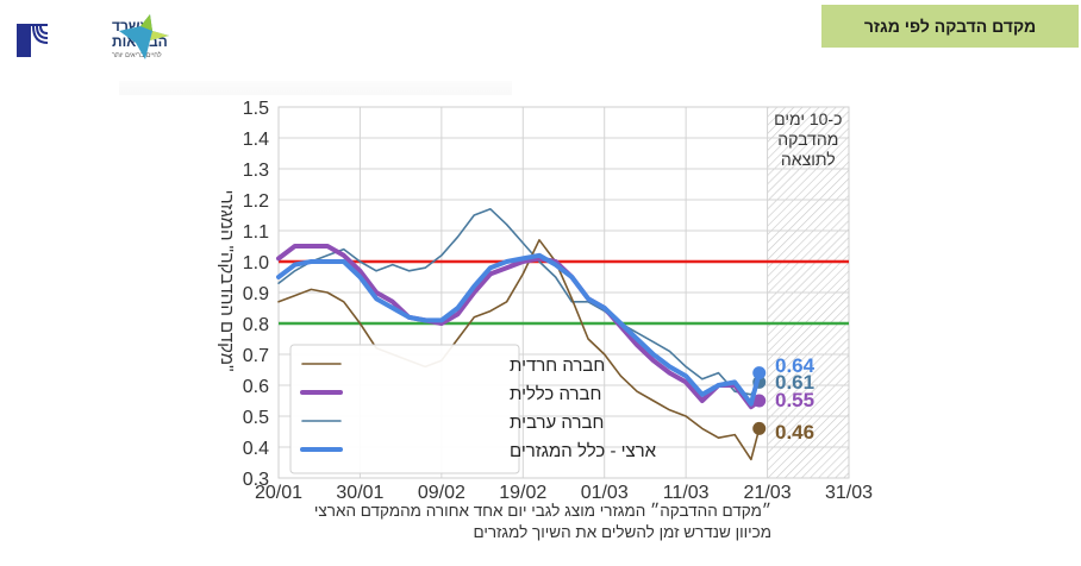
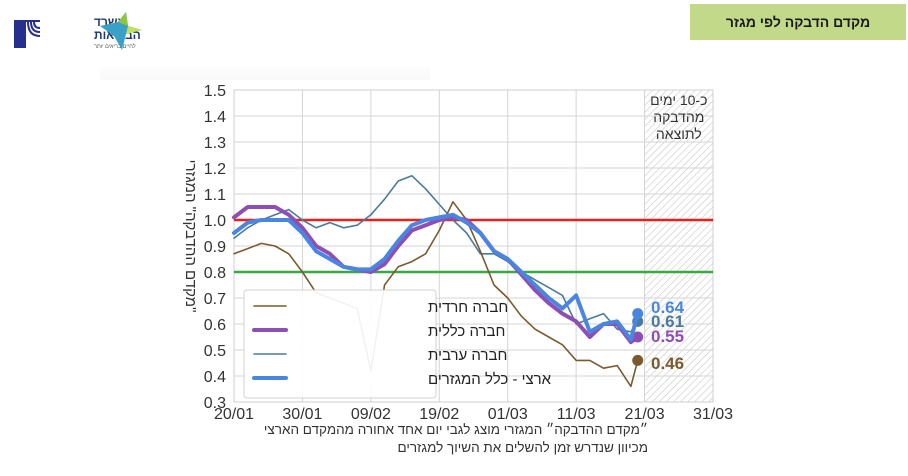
חברה חרדית/09/02: 0.68 -> 0.42
חברה חרדית/11/03: 0.50 -> 0.46
חברה ערבית/11/03: 0.66 -> 0.60
ארצי - כלל המגזרים/11/03: 0.63 -> 0.71
